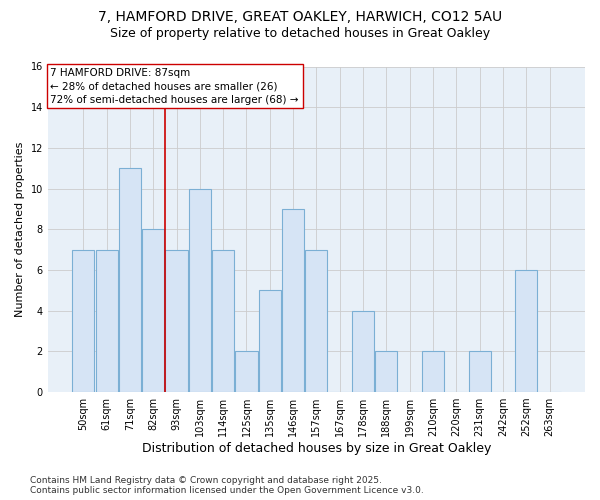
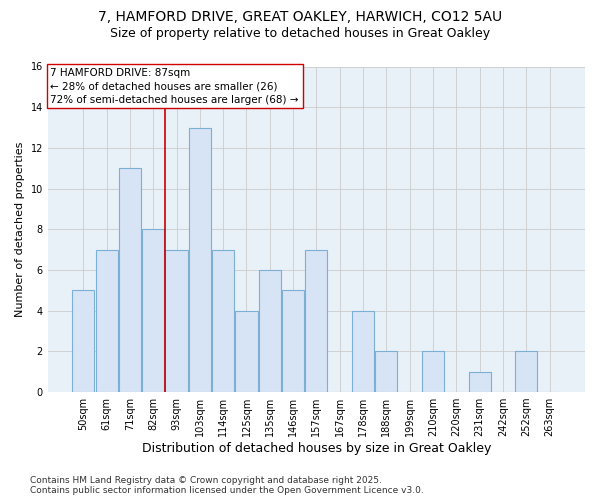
50sqm: 7 -> 5
103sqm: 10 -> 13
125sqm: 2 -> 4
135sqm: 5 -> 6
146sqm: 9 -> 5
231sqm: 2 -> 1
252sqm: 6 -> 2
